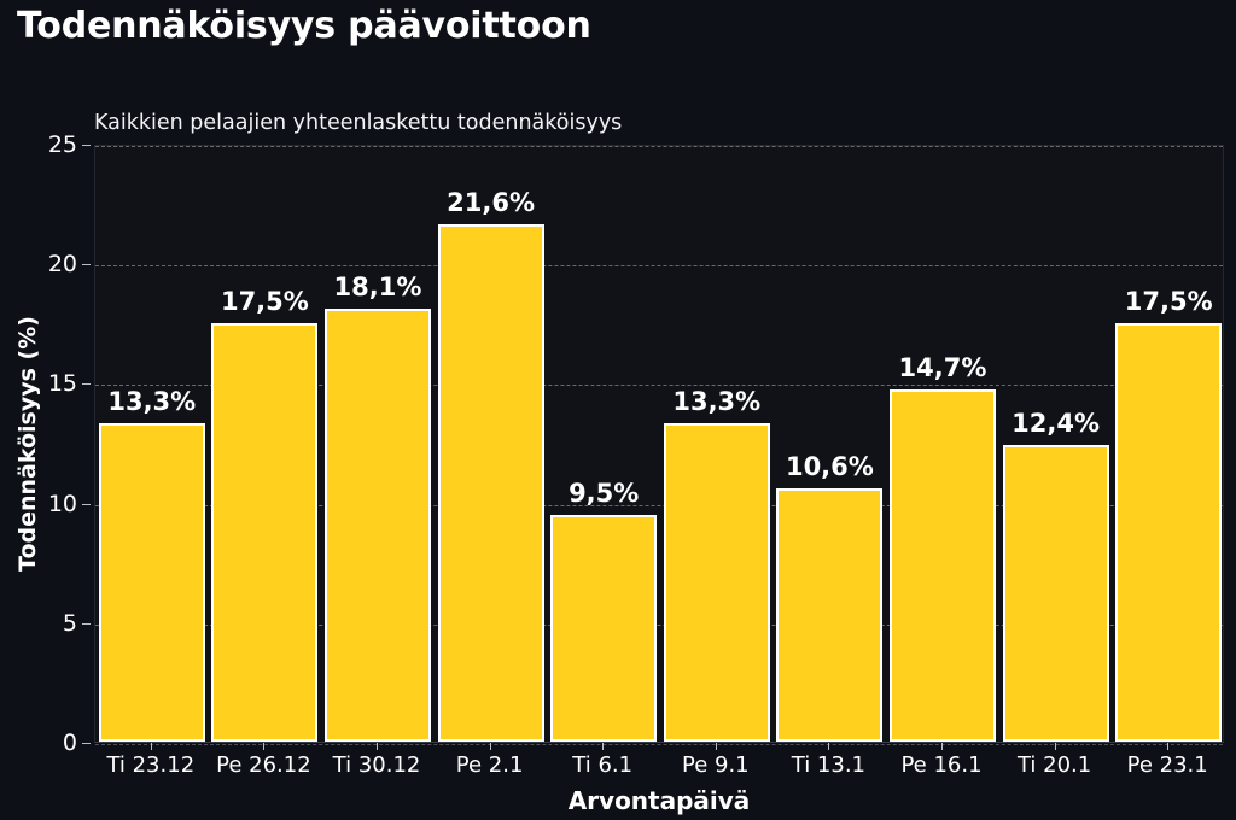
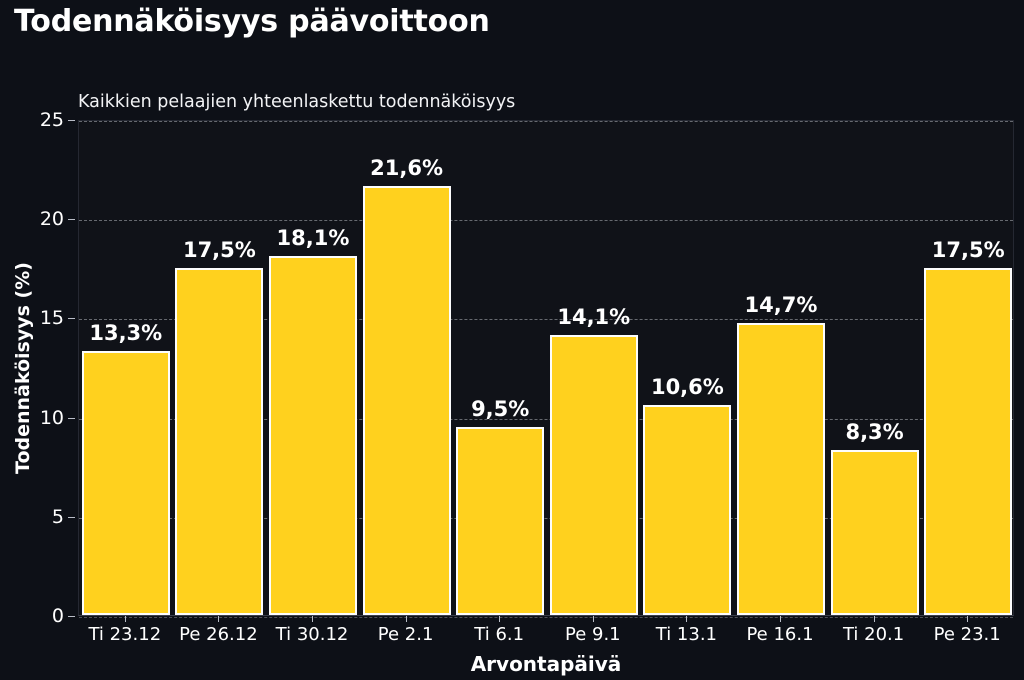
Pe 9.1: 13,3% -> 14,1%
Ti 20.1: 12,4% -> 8,3%
